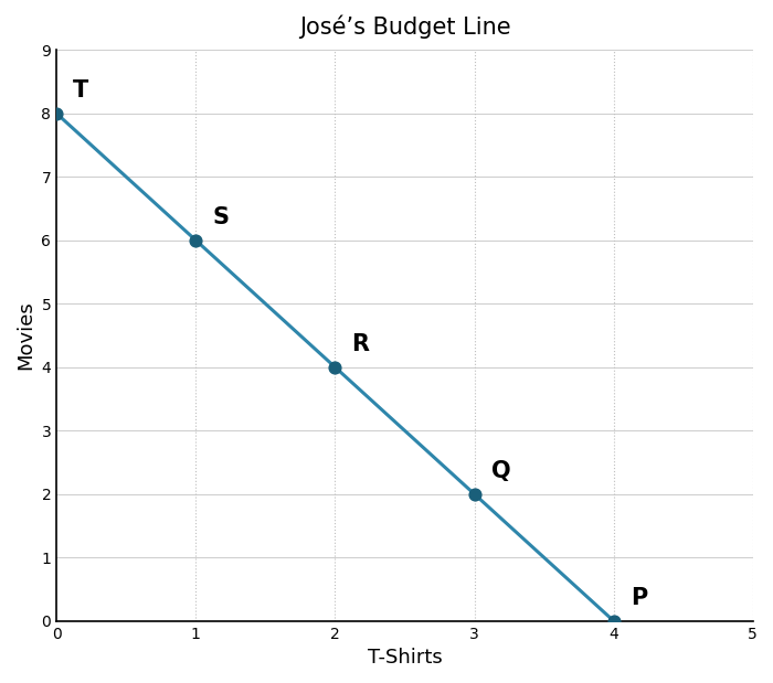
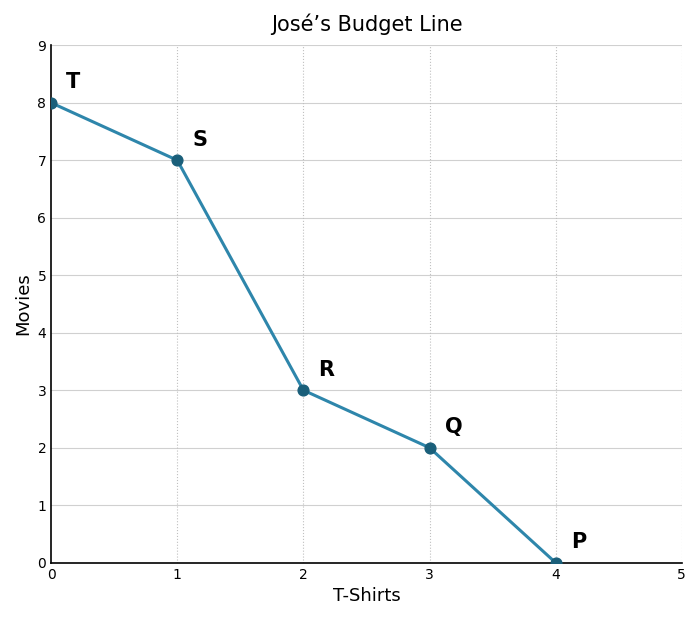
1: 6 -> 7
2: 4 -> 3
